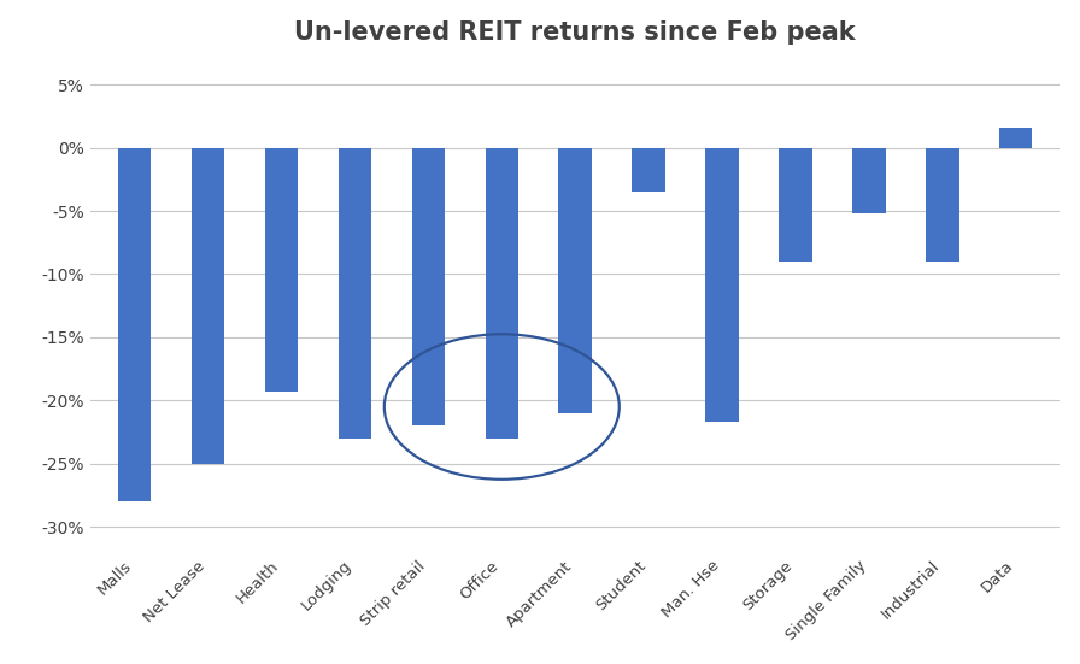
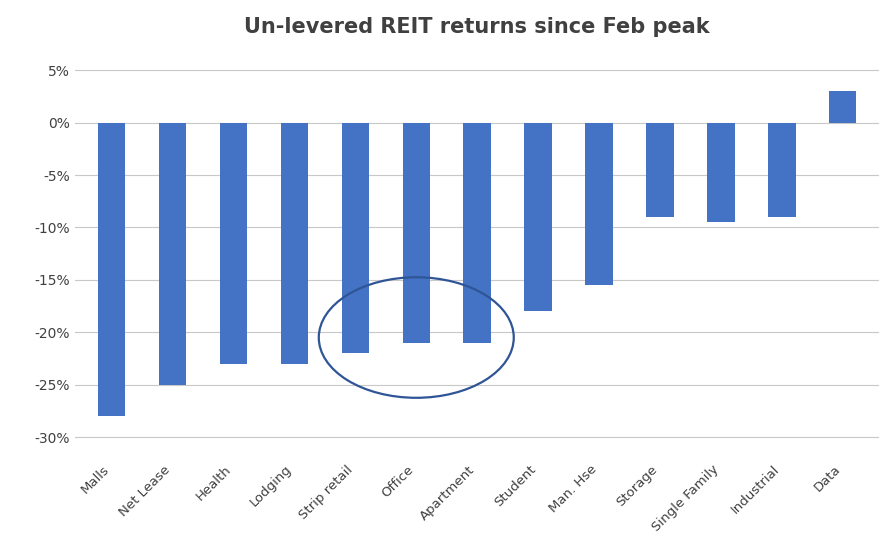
Health: -19.3% -> -23.0%
Office: -23.0% -> -21.0%
Student: -3.5% -> -18.0%
Man. Hse: -21.7% -> -15.5%
Single Family: -5.2% -> -9.5%
Data: 1.6% -> 3.0%
